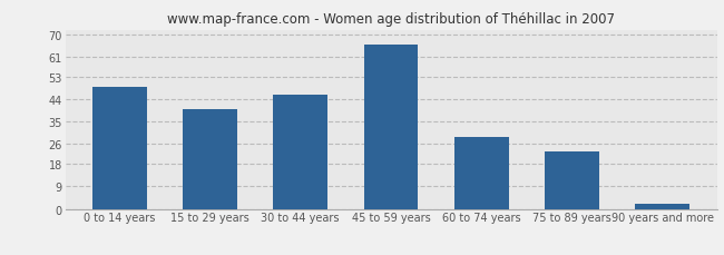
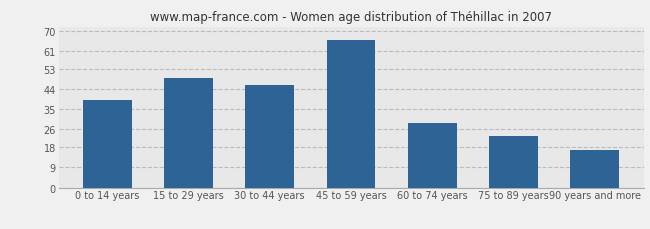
0 to 14 years: 49 -> 39
15 to 29 years: 40 -> 49
90 years and more: 2 -> 17
